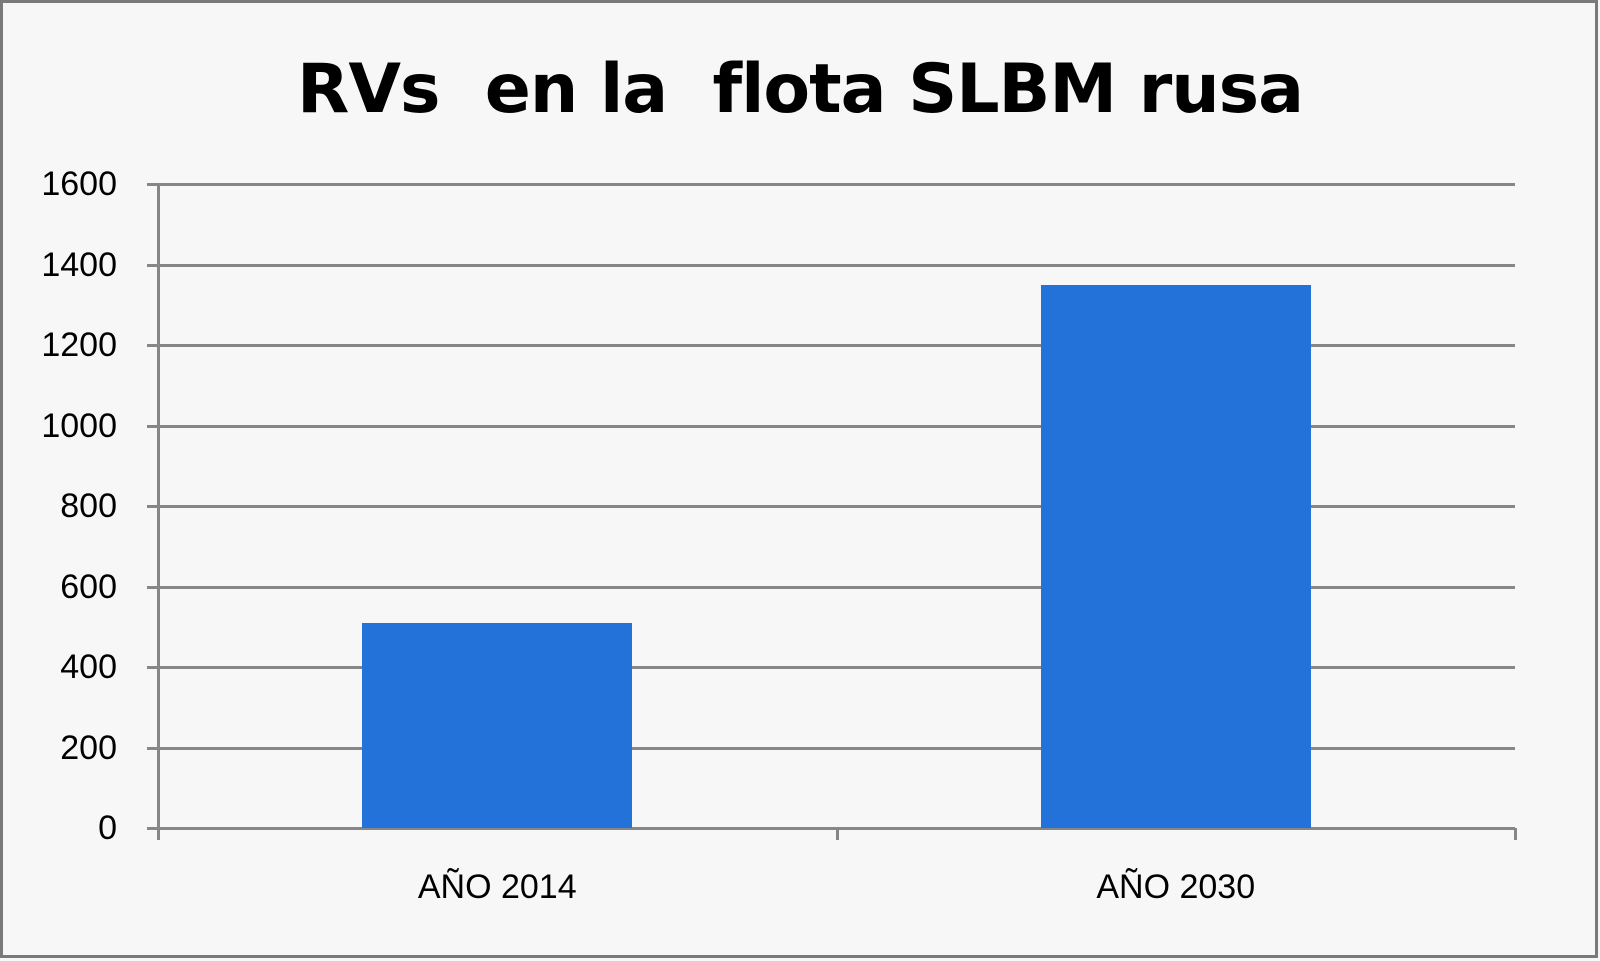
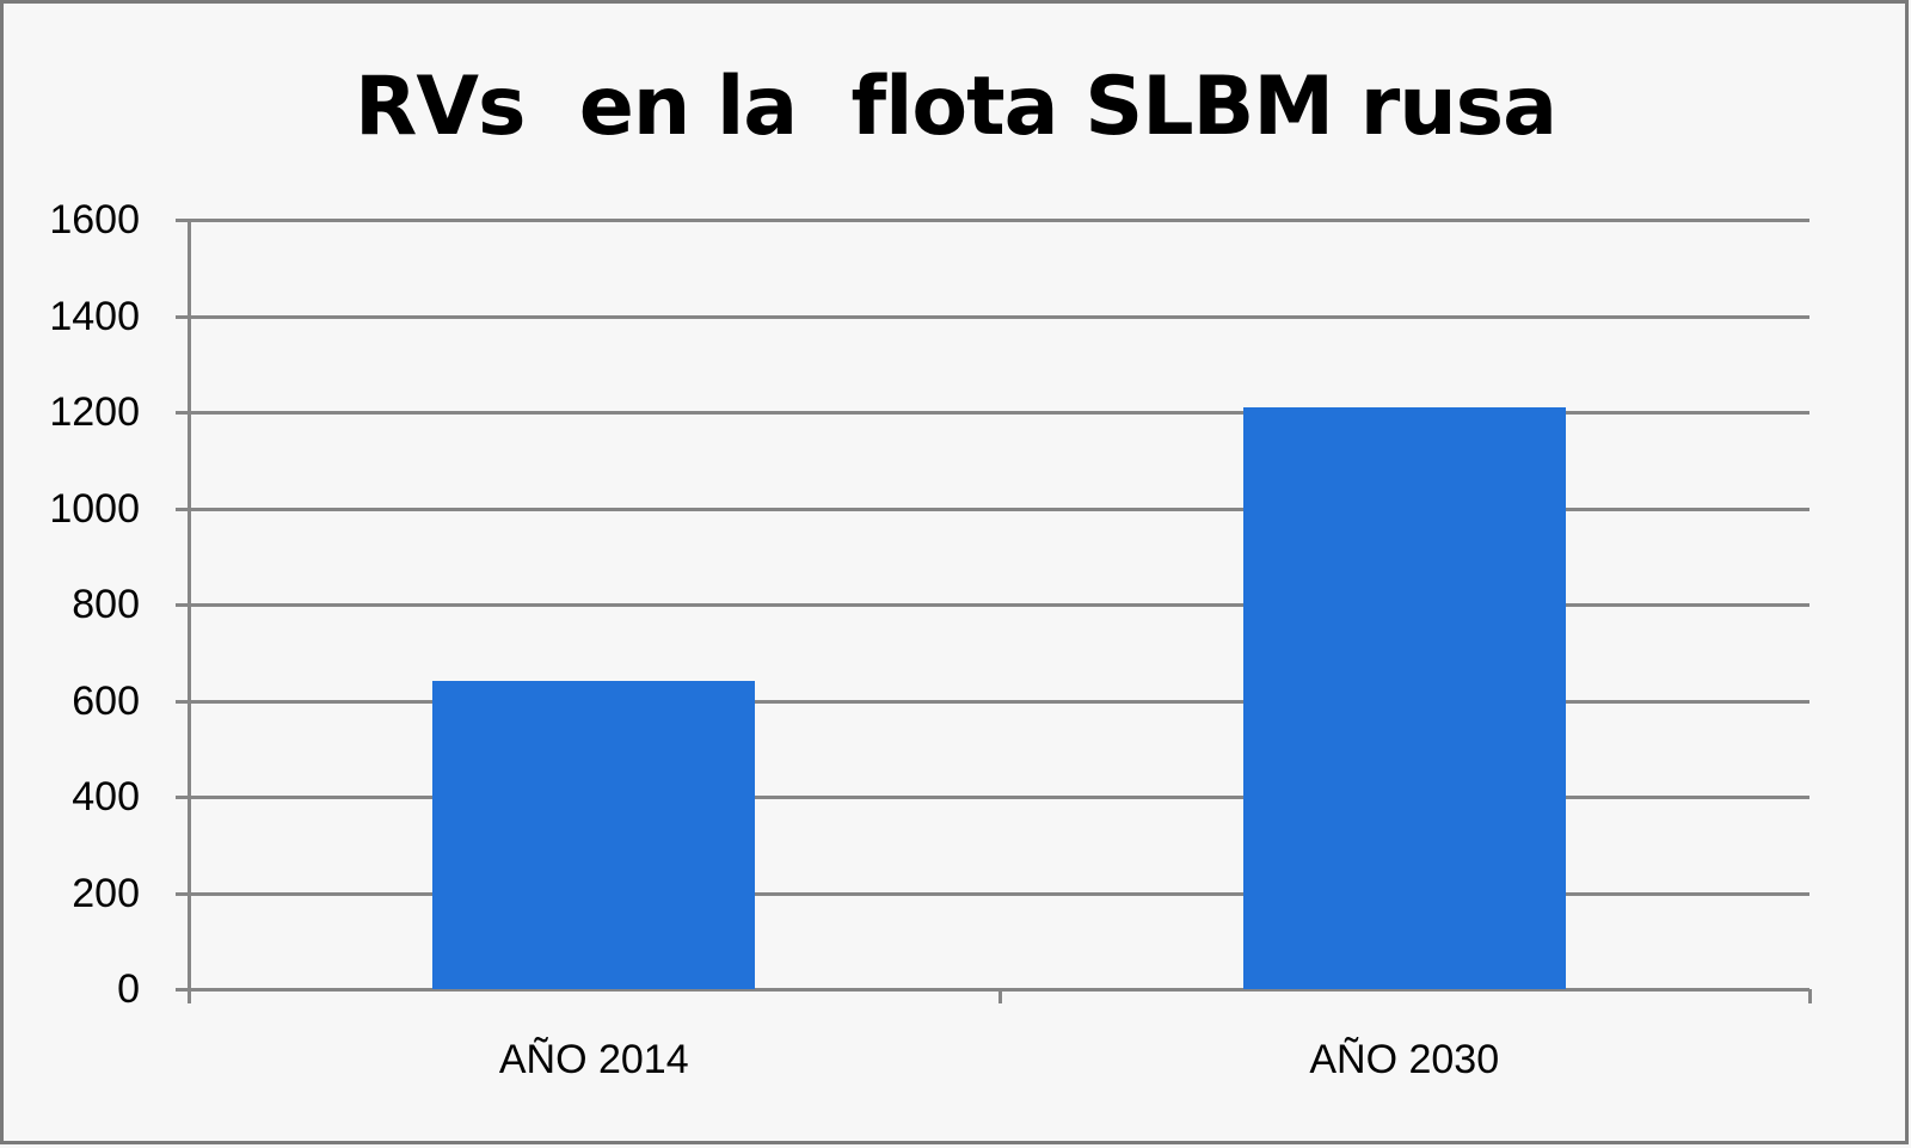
AÑO 2014: 510 -> 640
AÑO 2030: 1350 -> 1210
